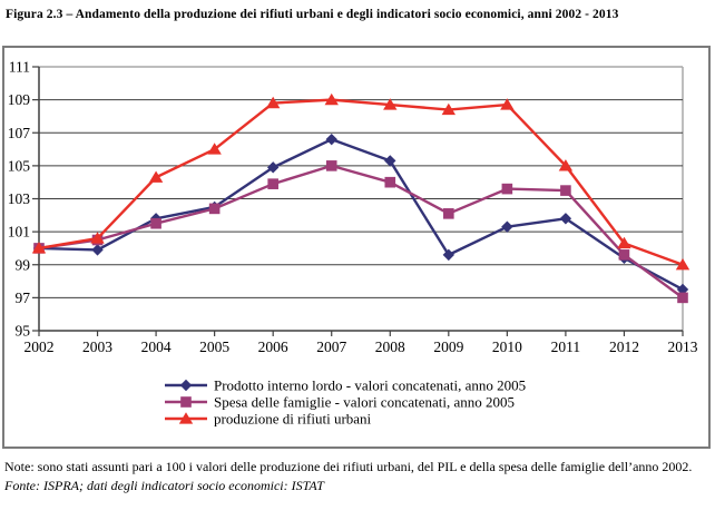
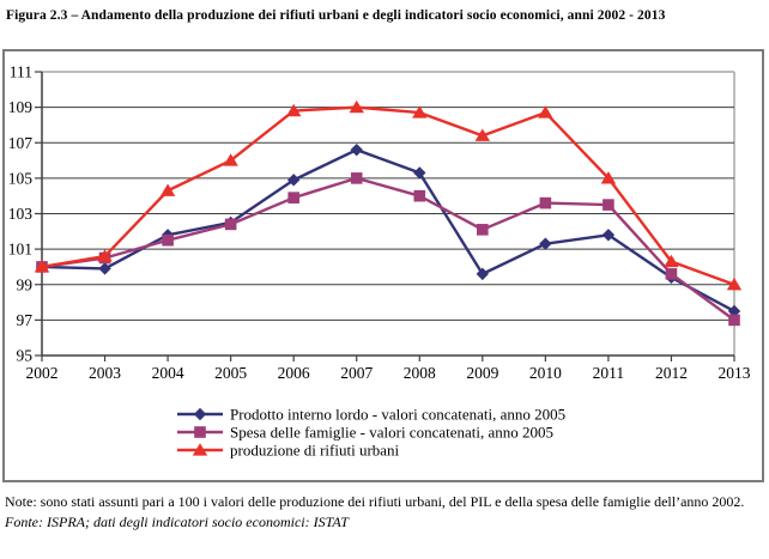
produzione di rifiuti urbani/2009: 108.4 -> 107.4
